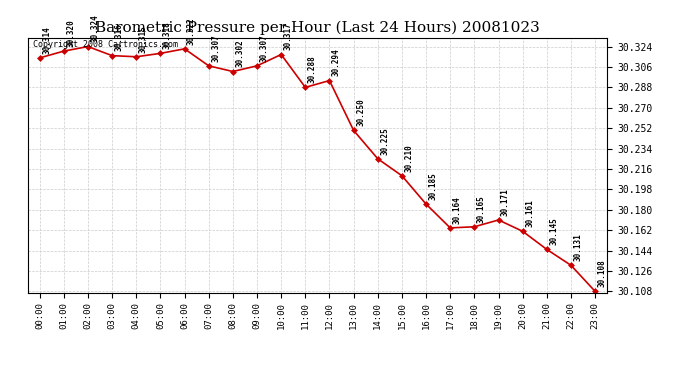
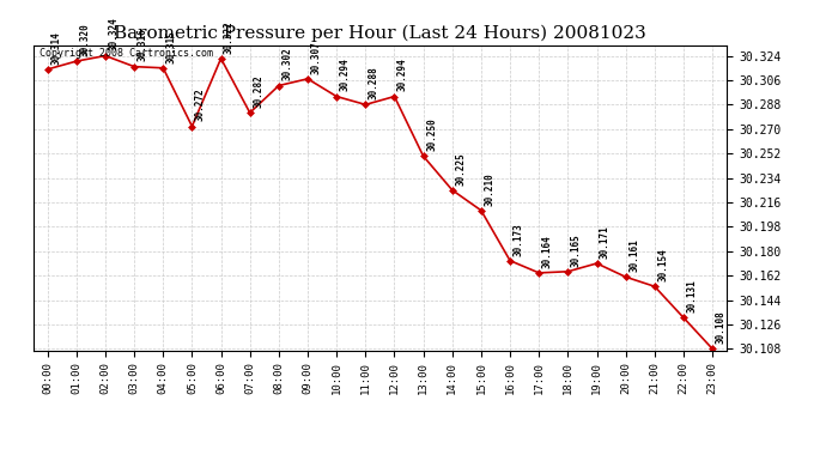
05:00: 30.318 -> 30.272
07:00: 30.307 -> 30.282
10:00: 30.317 -> 30.294
16:00: 30.185 -> 30.173
21:00: 30.145 -> 30.154
